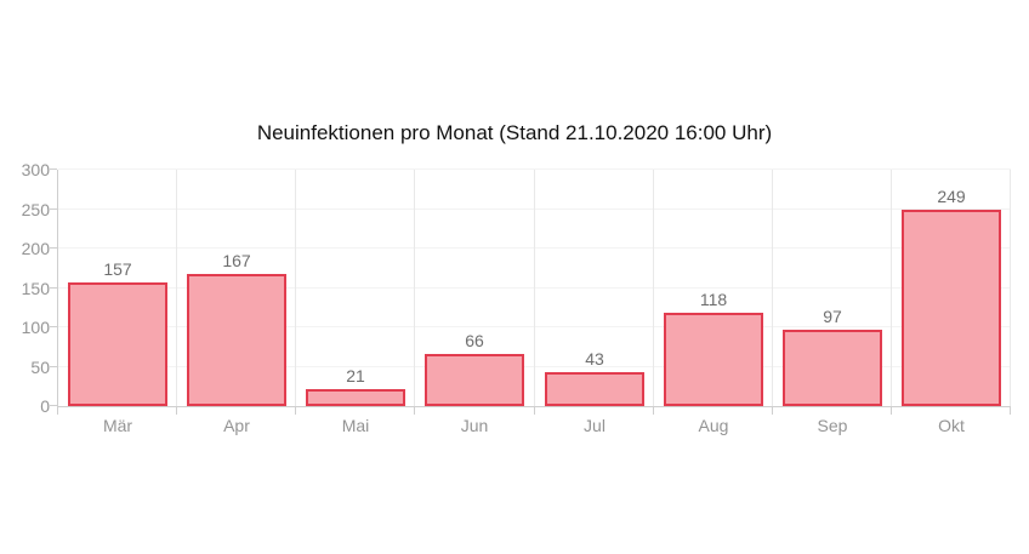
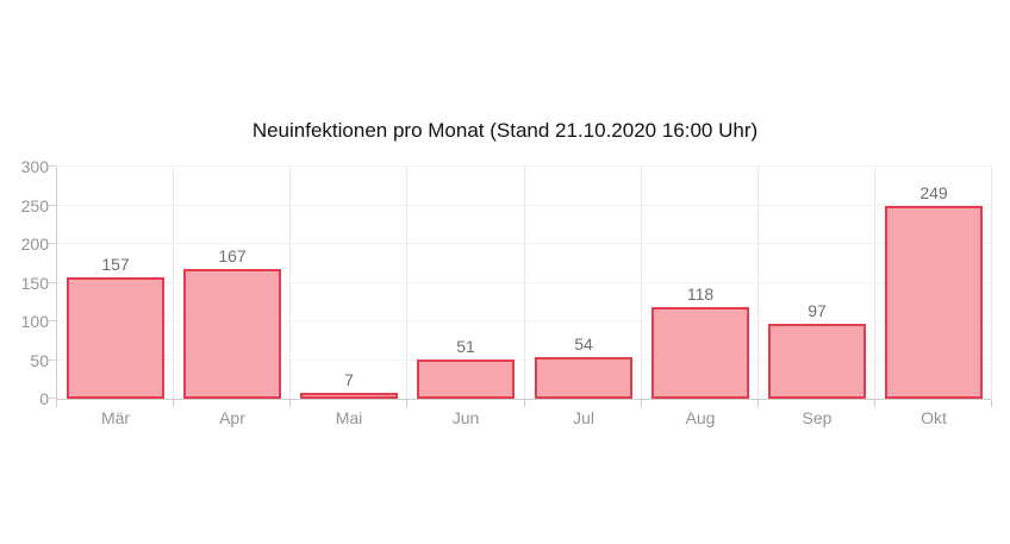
Mai: 21 -> 7
Jun: 66 -> 51
Jul: 43 -> 54
